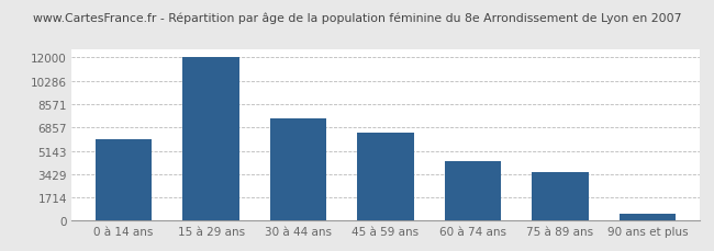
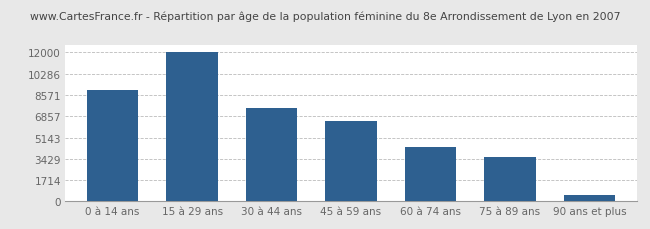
0 à 14 ans: 6000 -> 9000
